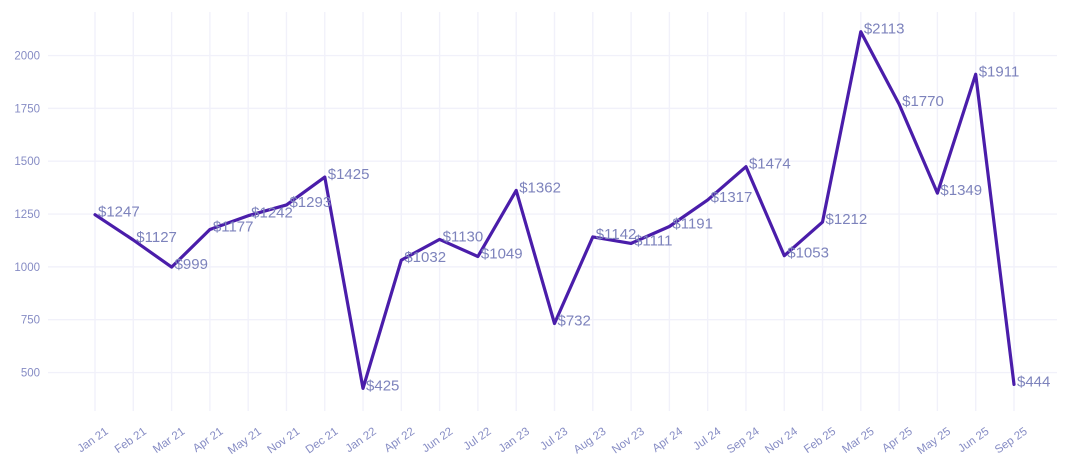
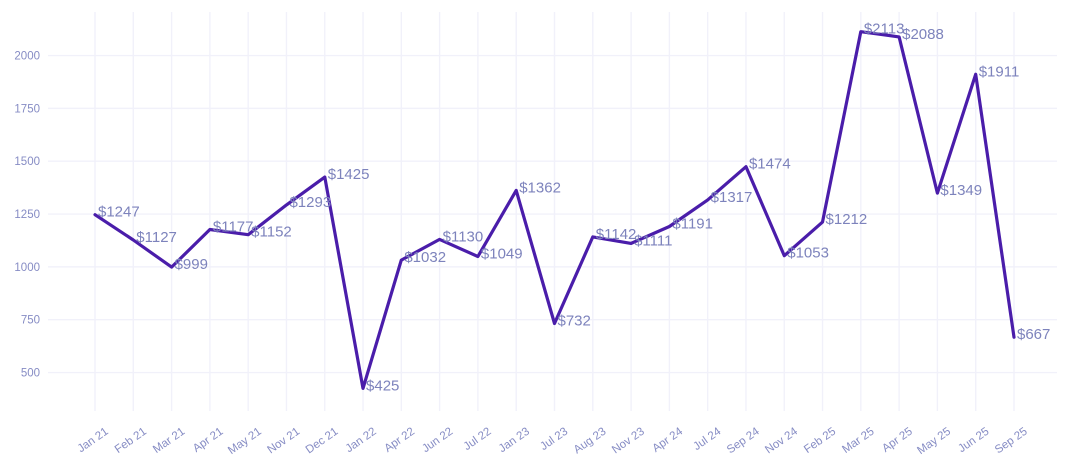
May 21: $1242 -> $1152
Apr 25: $1770 -> $2088
Sep 25: $444 -> $667
